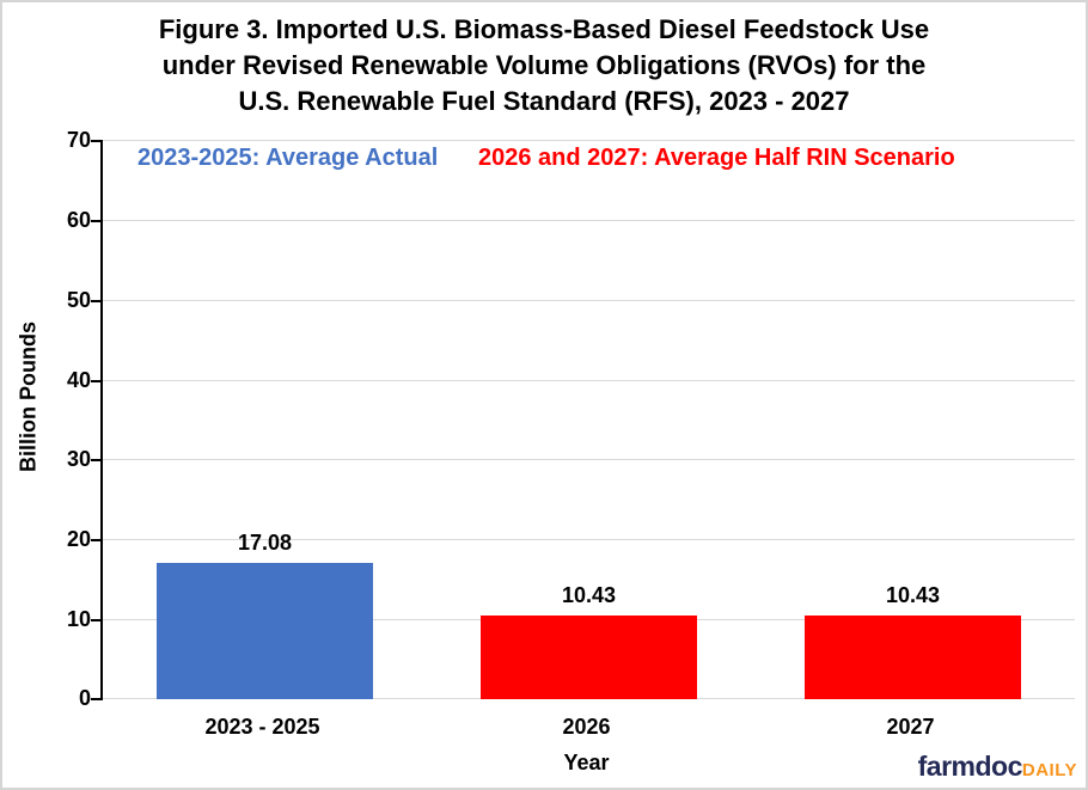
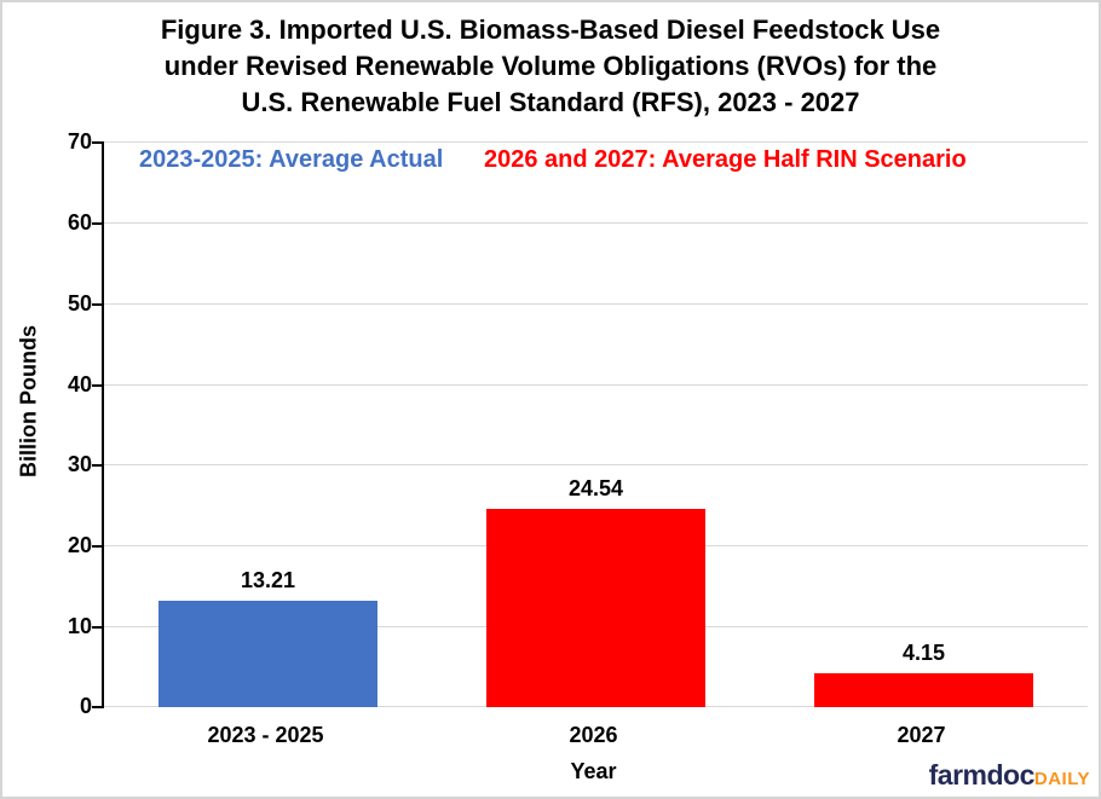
2023 - 2025: 17.08 -> 13.21
2026: 10.43 -> 24.54
2027: 10.43 -> 4.15
